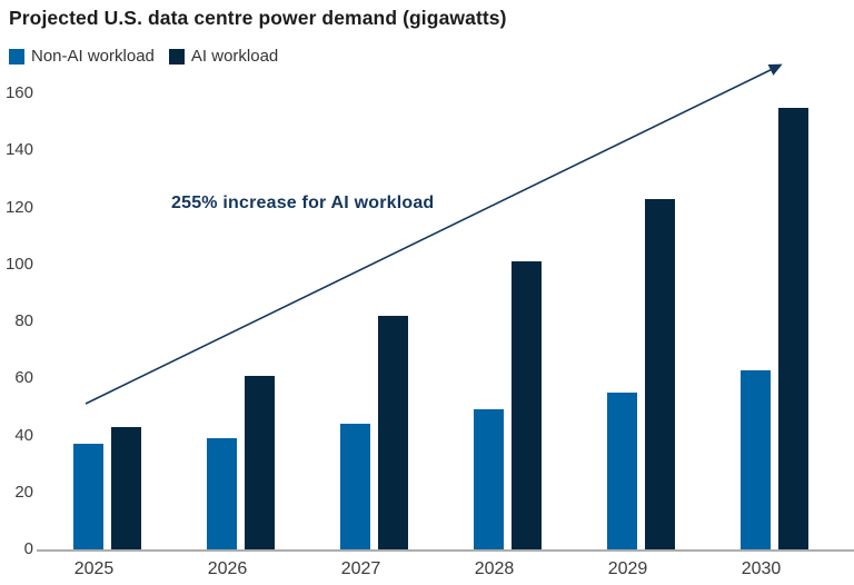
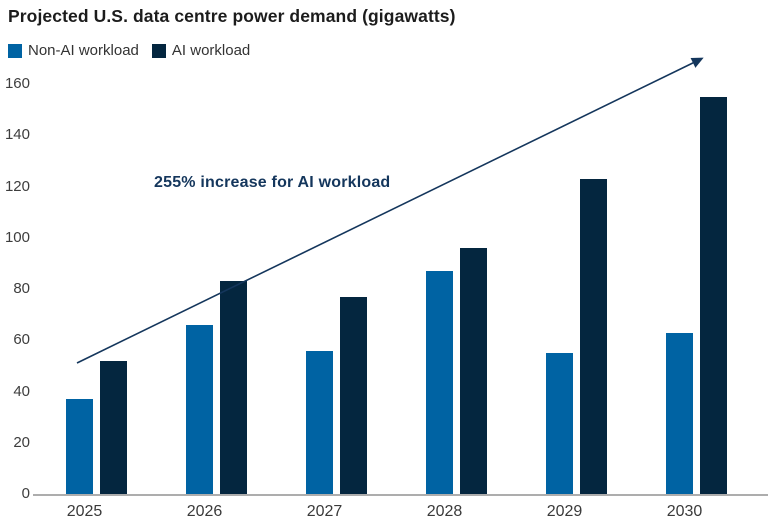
AI workload/2025: 43 -> 52
Non-AI workload/2026: 39 -> 66
AI workload/2026: 61 -> 83
Non-AI workload/2027: 44 -> 56
AI workload/2027: 82 -> 77
Non-AI workload/2028: 49 -> 87
AI workload/2028: 101 -> 96
